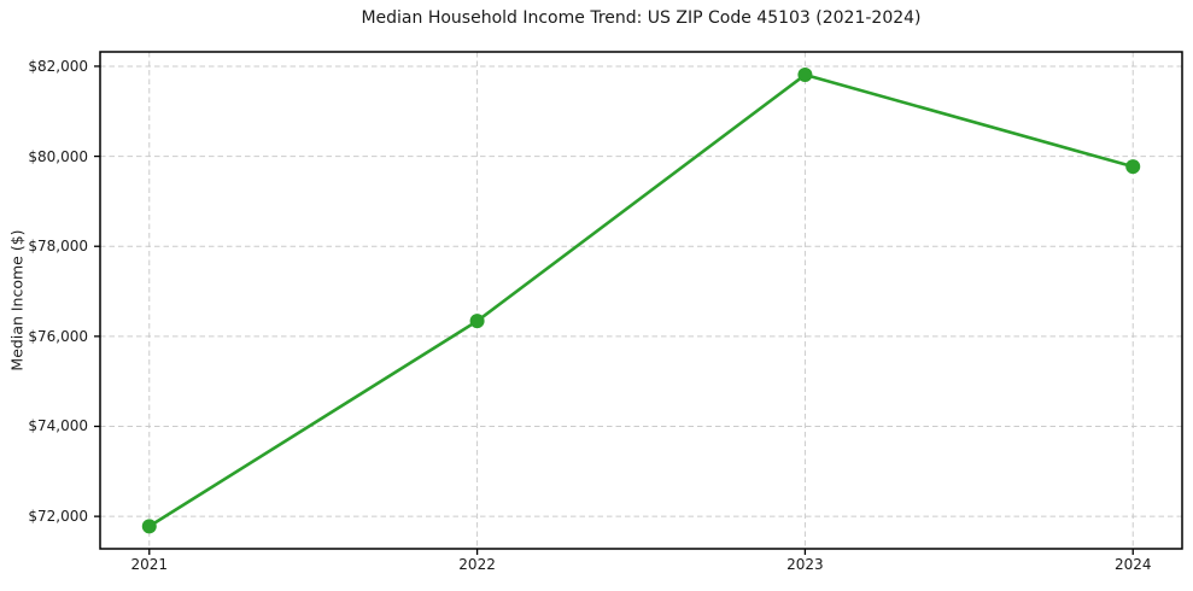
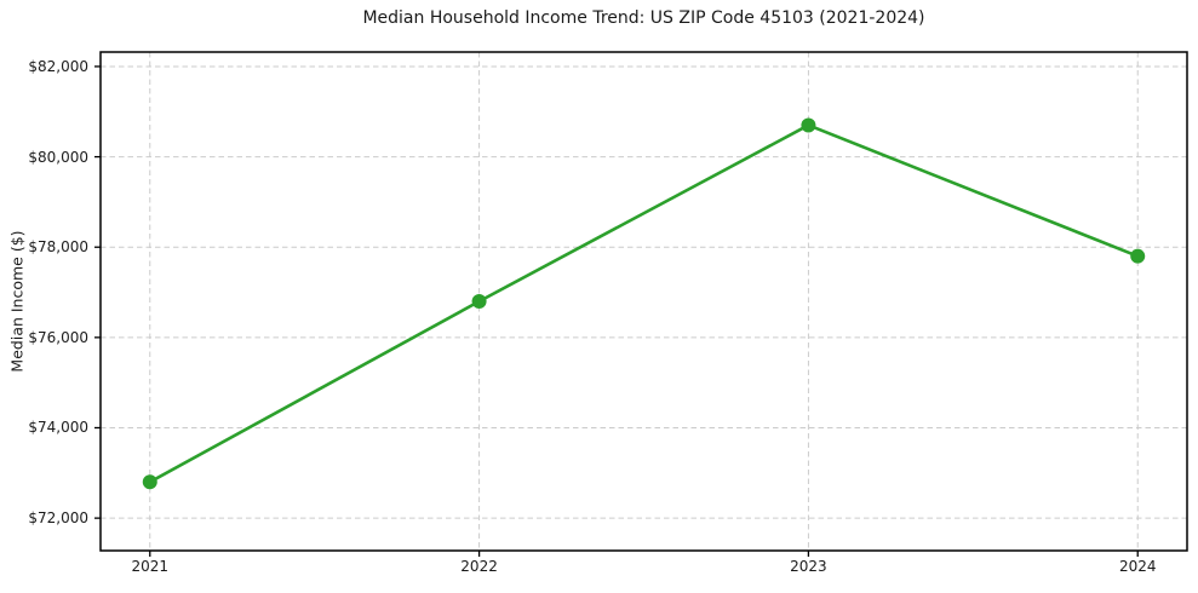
2021: $71800 -> $72800
2022: $76300 -> $76800
2023: $81800 -> $80700
2024: $79800 -> $77800
